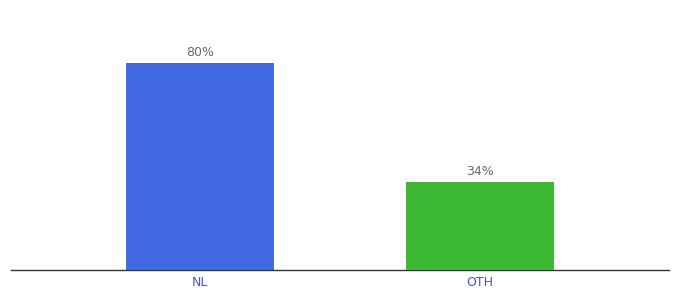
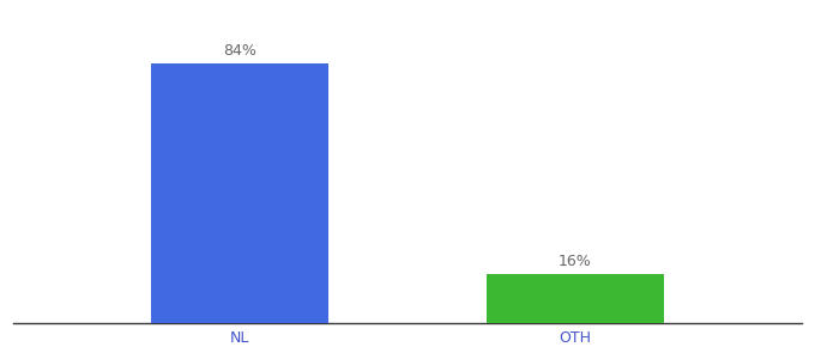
NL: 80% -> 84%
OTH: 34% -> 16%
